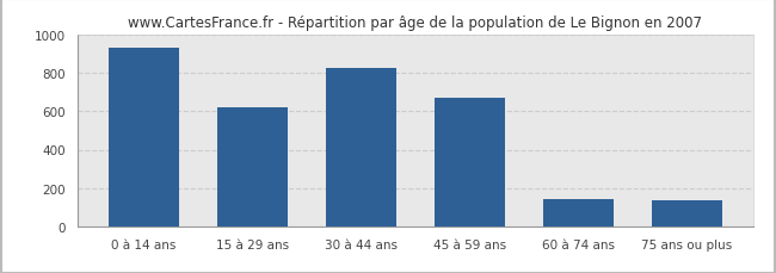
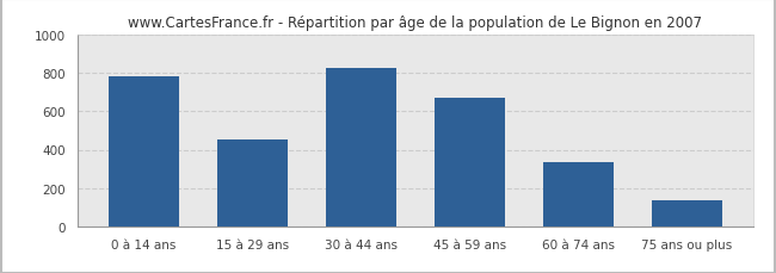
0 à 14 ans: 930 -> 780
15 à 29 ans: 620 -> 460
60 à 74 ans: 140 -> 340
